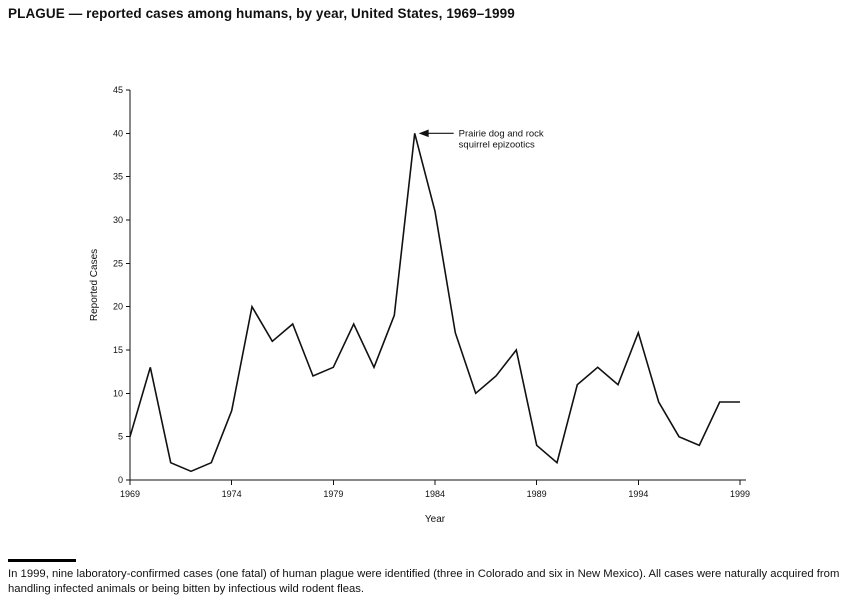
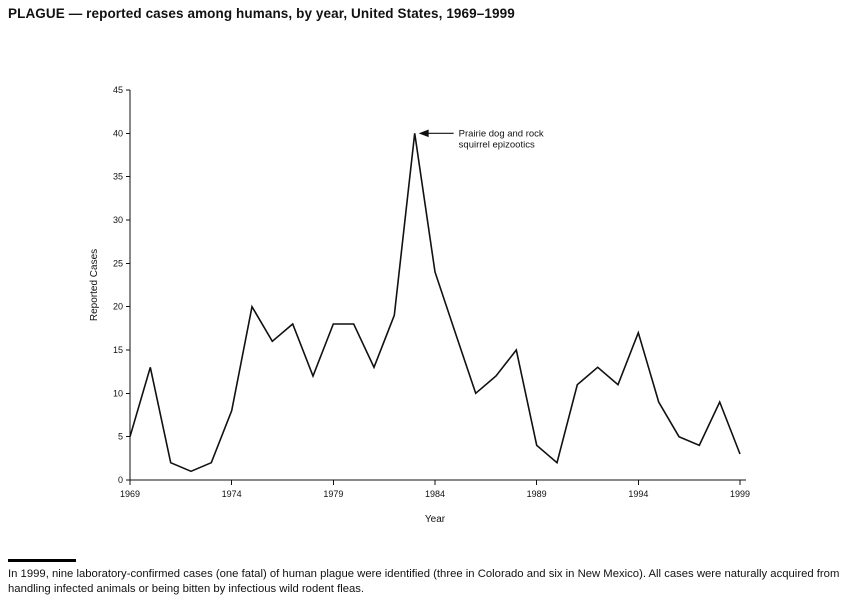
1979: 13 -> 18
1984: 31 -> 24
1999: 9 -> 3
